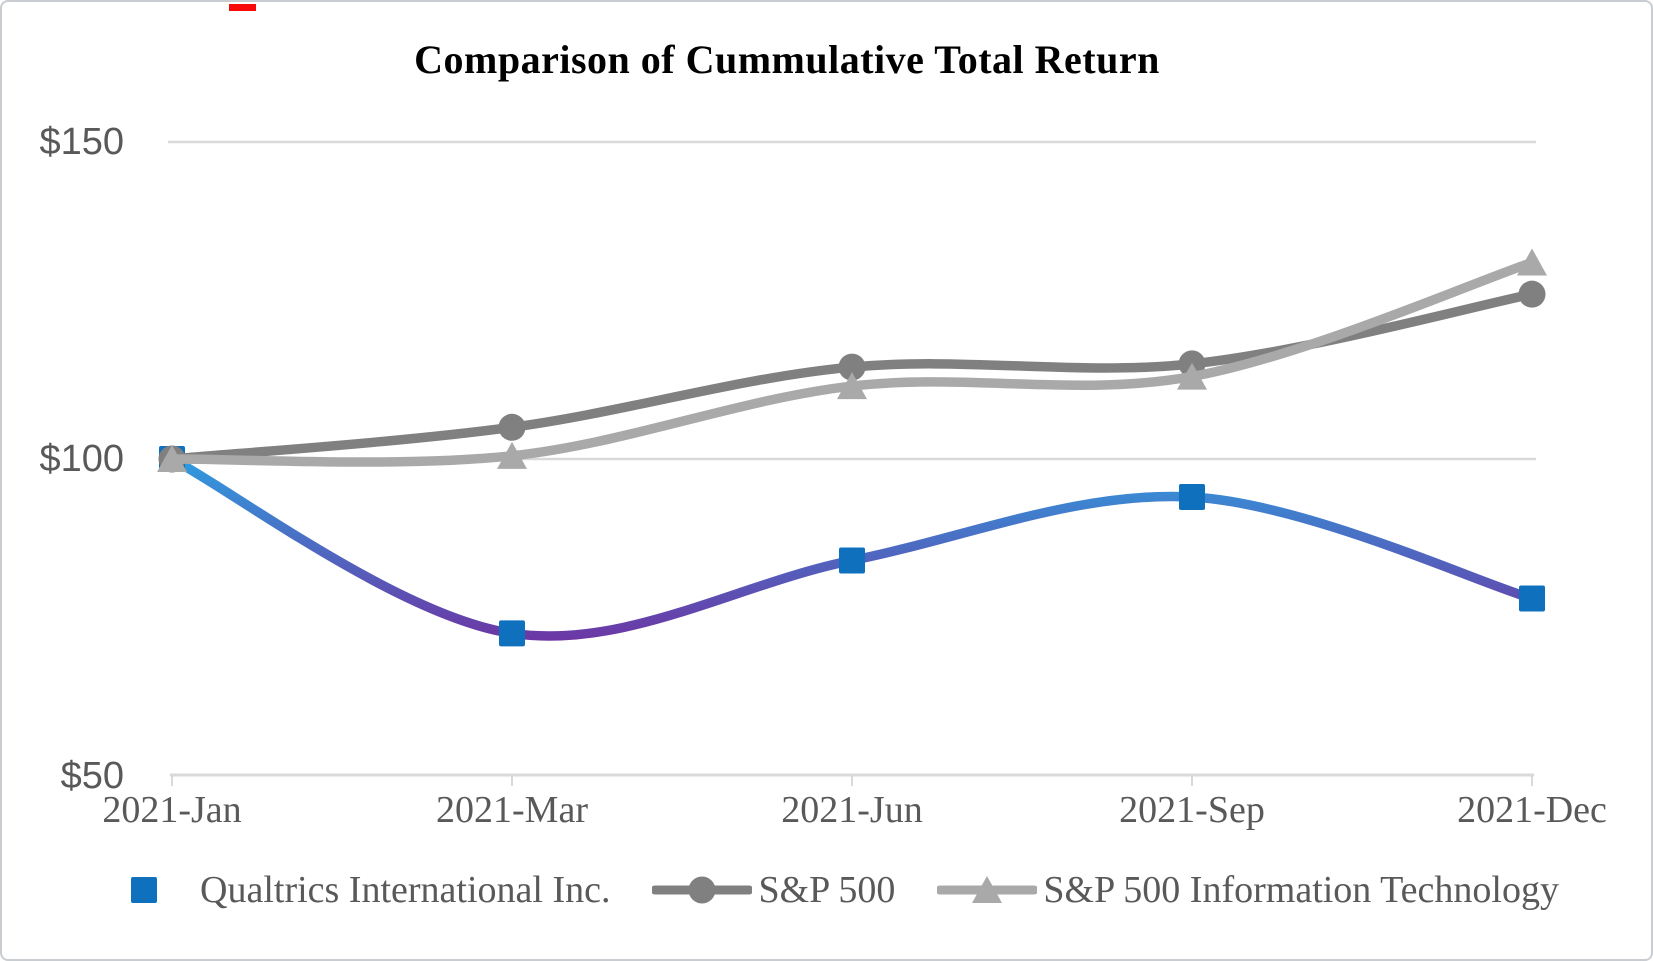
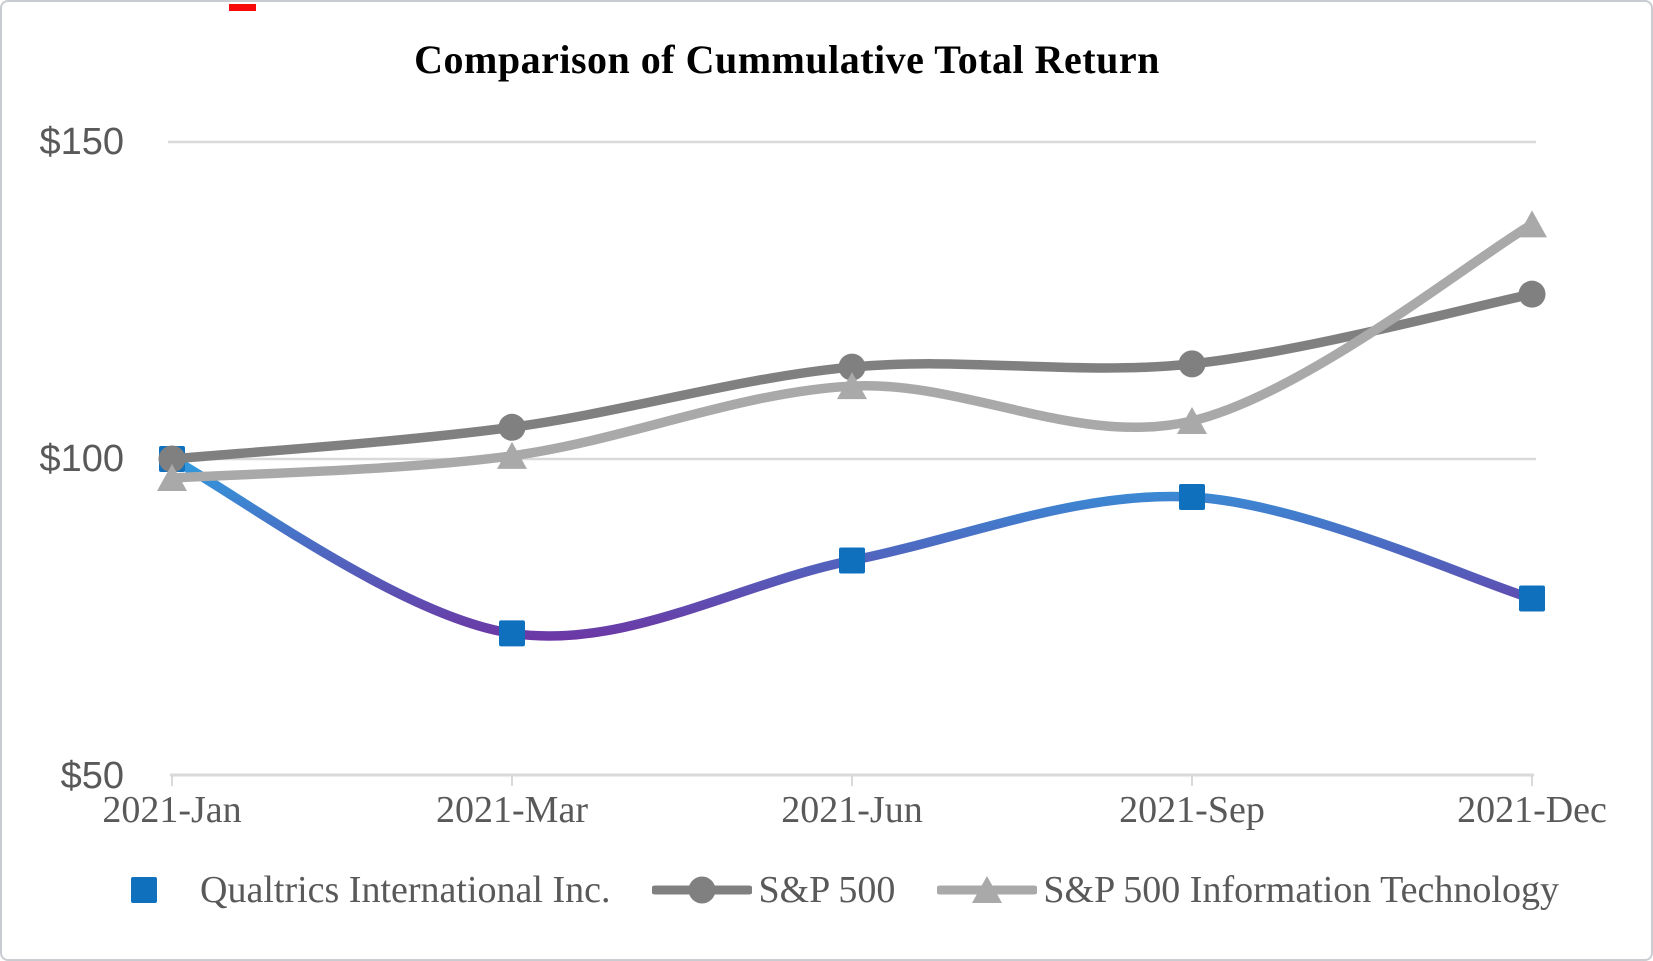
S&P 500 Information Technology/2021-Jan: $100 -> $97
S&P 500 Information Technology/2021-Sep: $113 -> $106
S&P 500 Information Technology/2021-Dec: $131 -> $137
